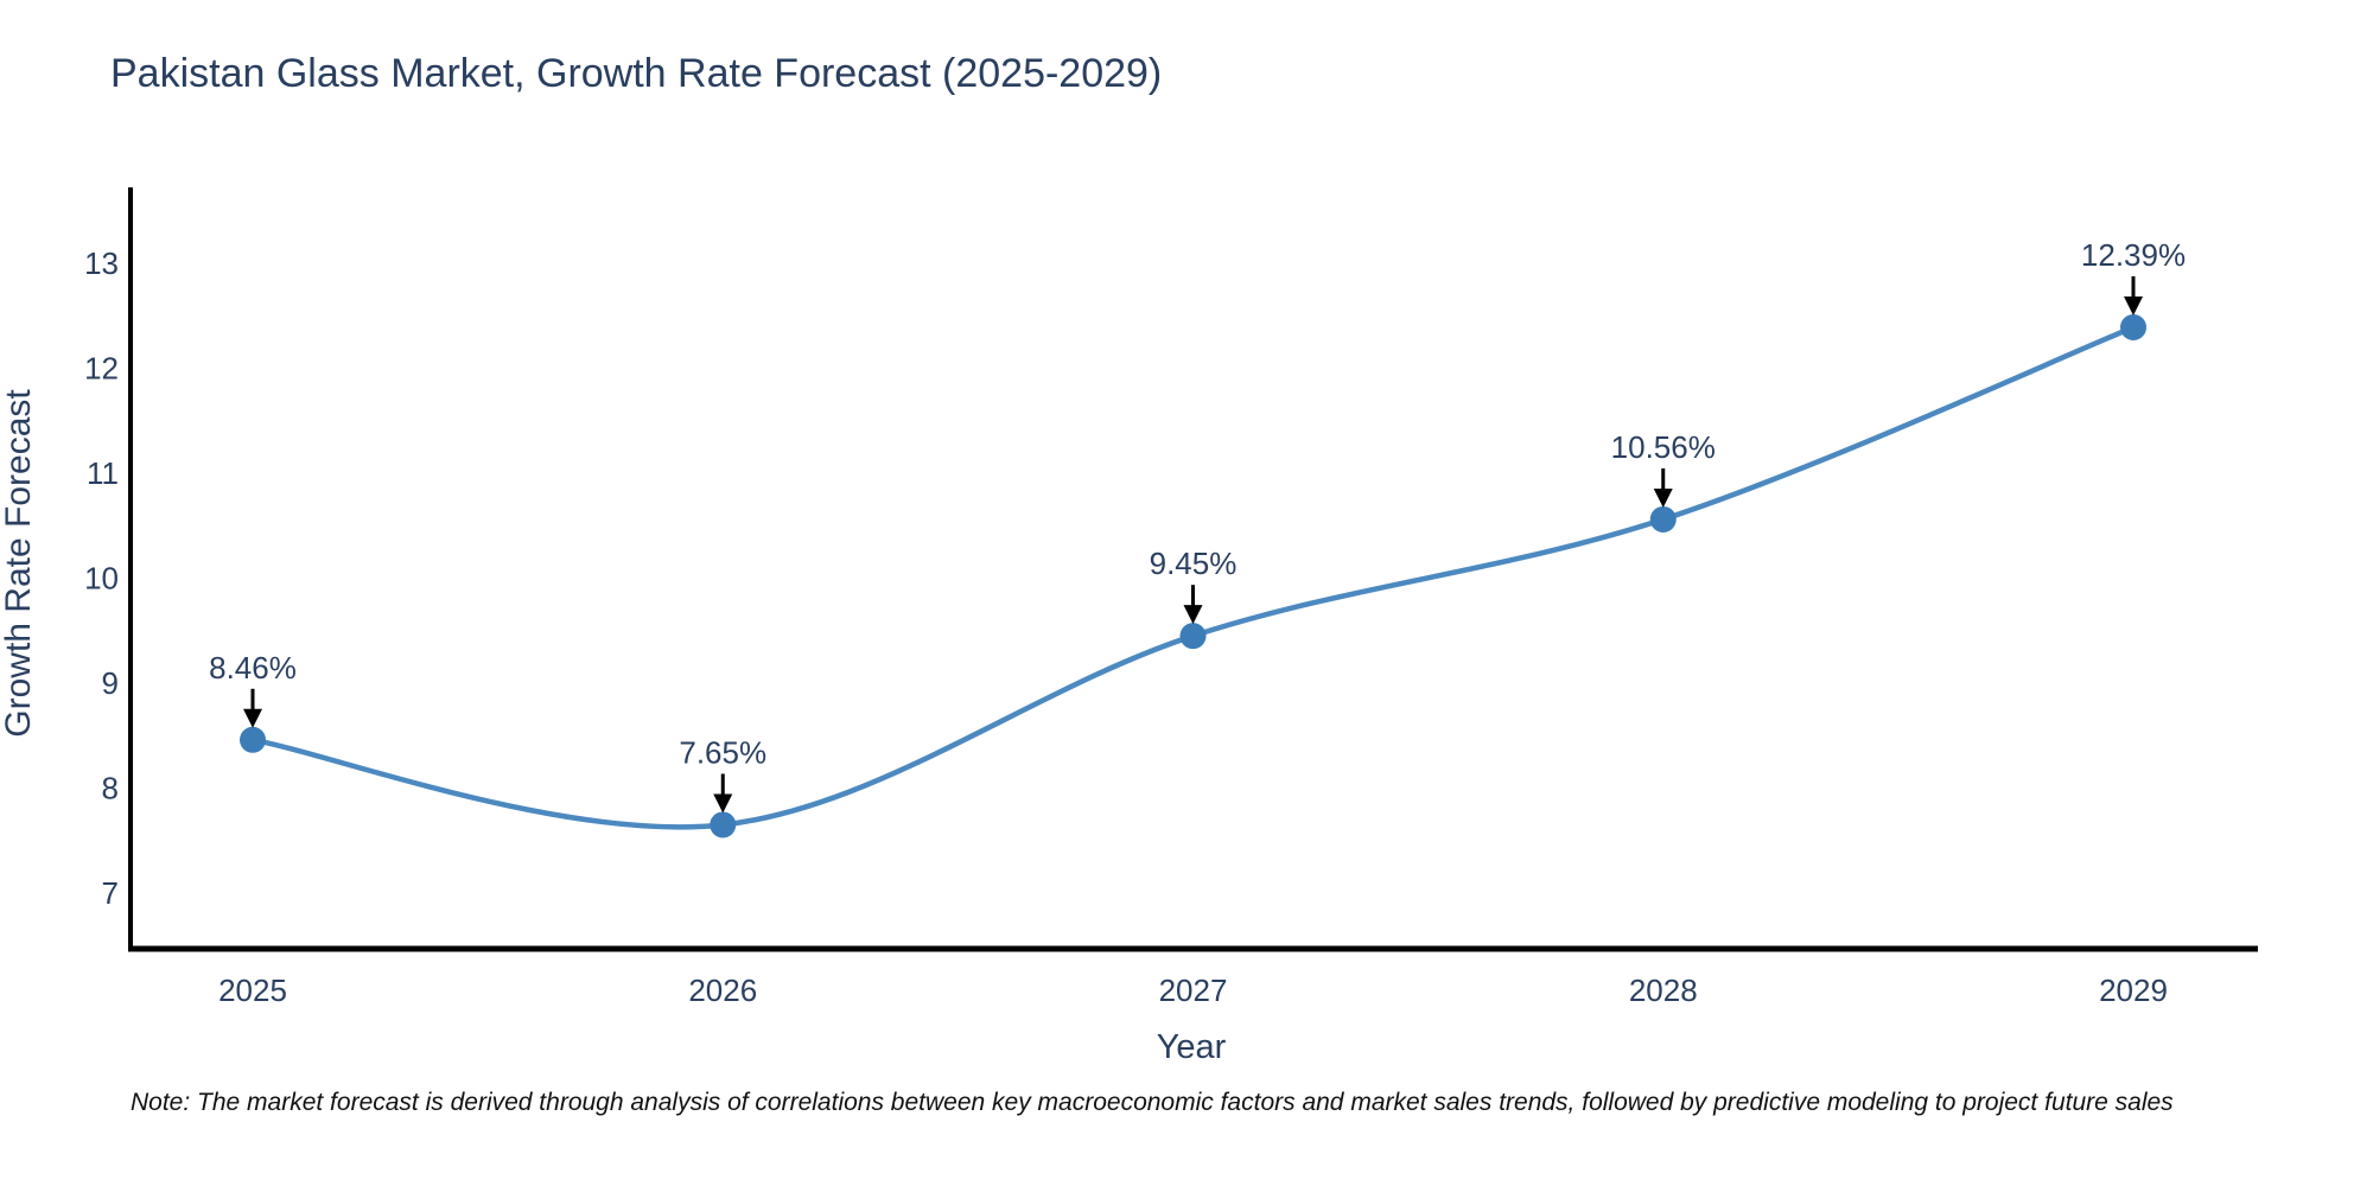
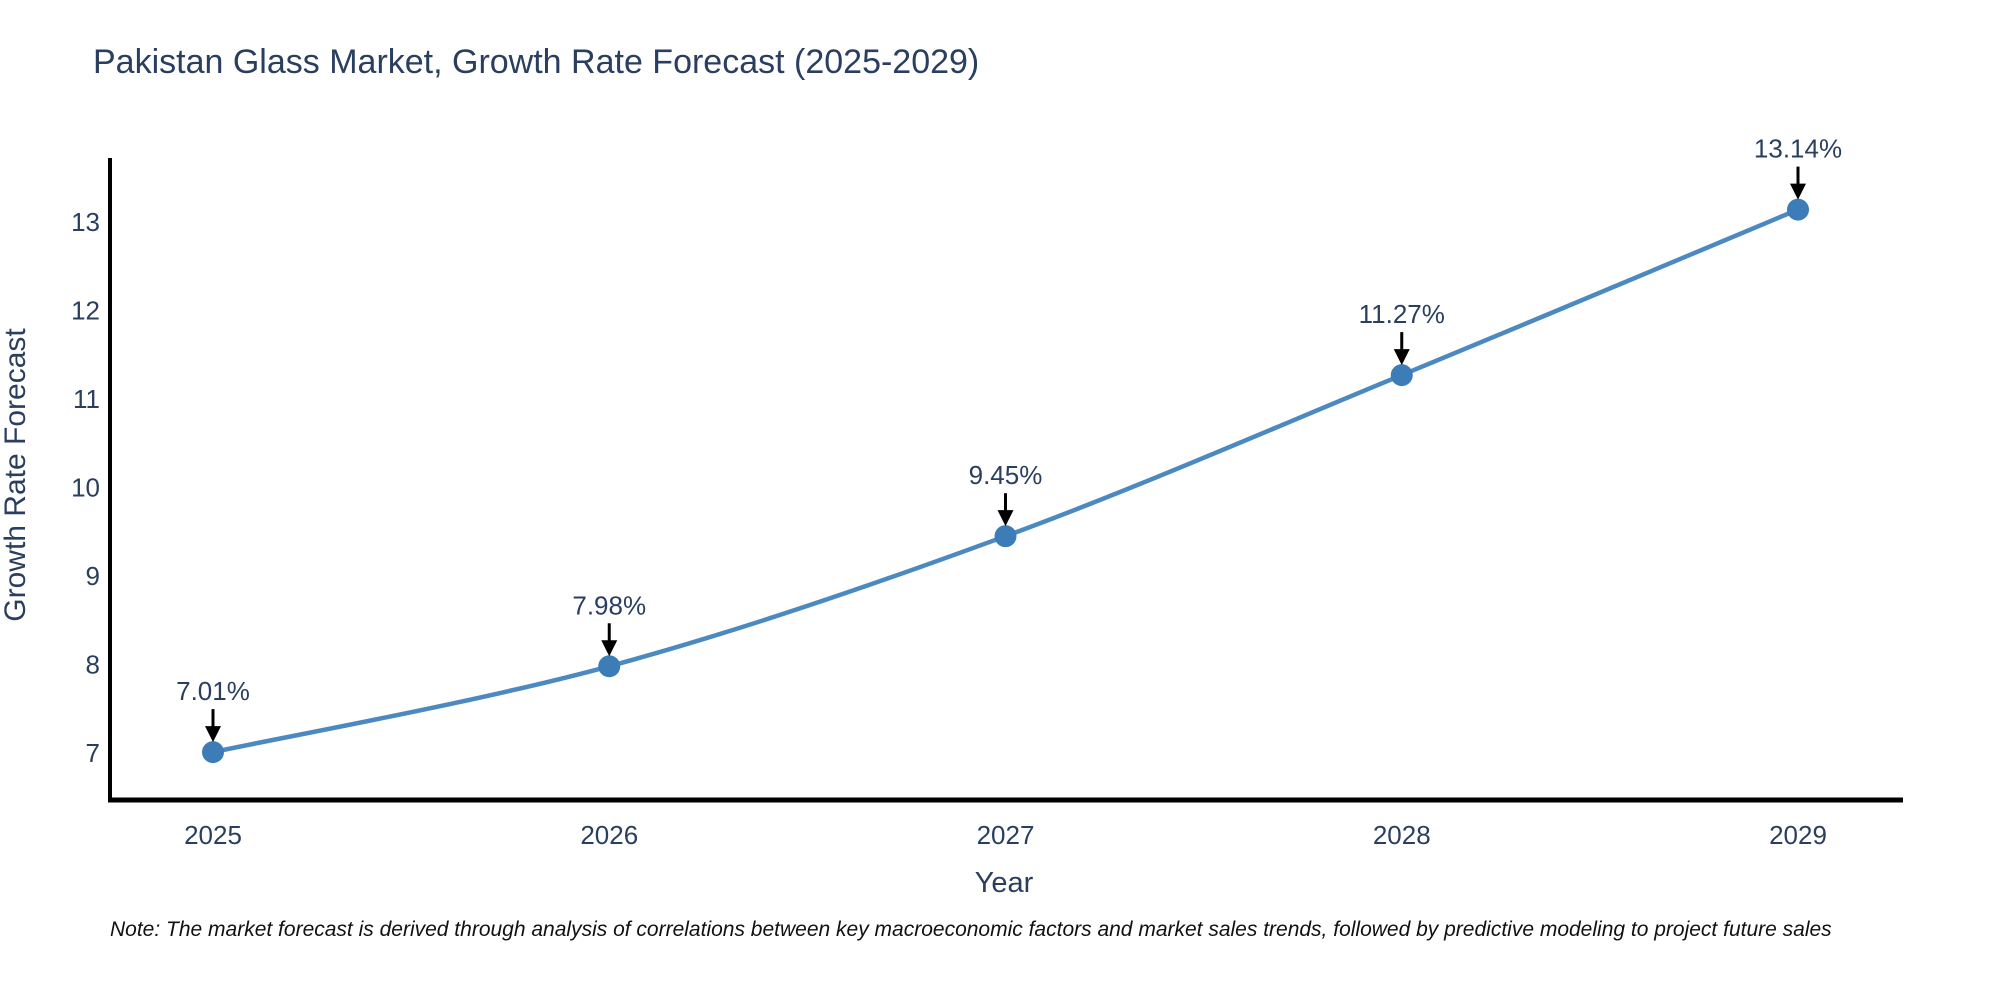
2025: 8.46% -> 7.01%
2026: 7.65% -> 7.98%
2028: 10.56% -> 11.27%
2029: 12.39% -> 13.14%
